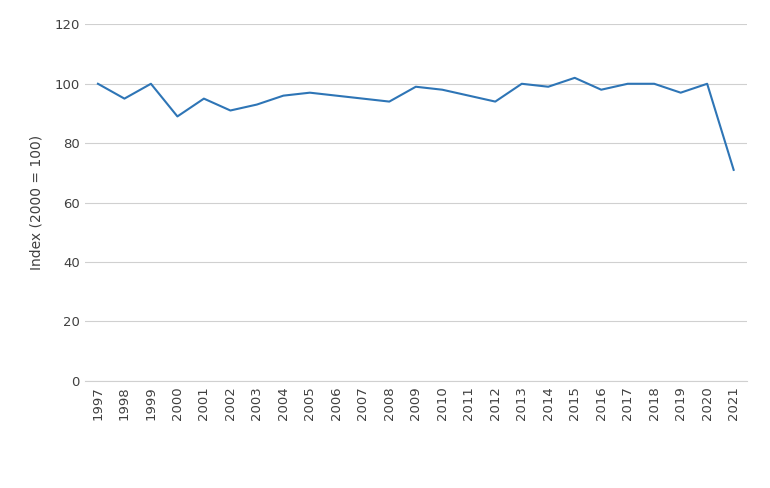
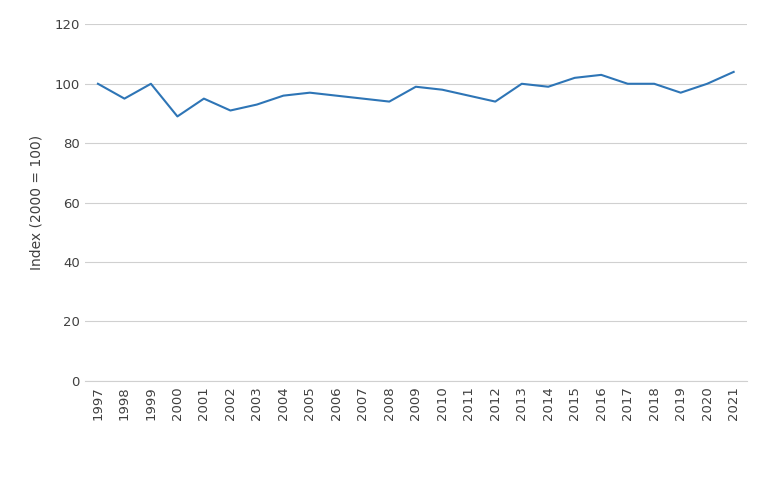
2016: 98 -> 103
2021: 71 -> 104
